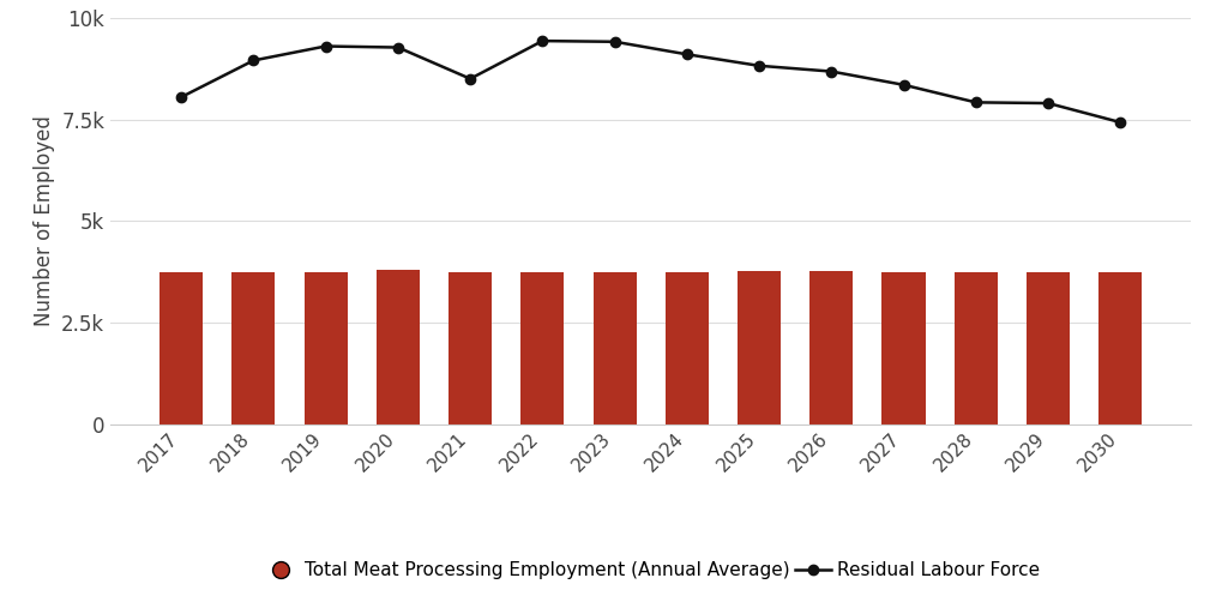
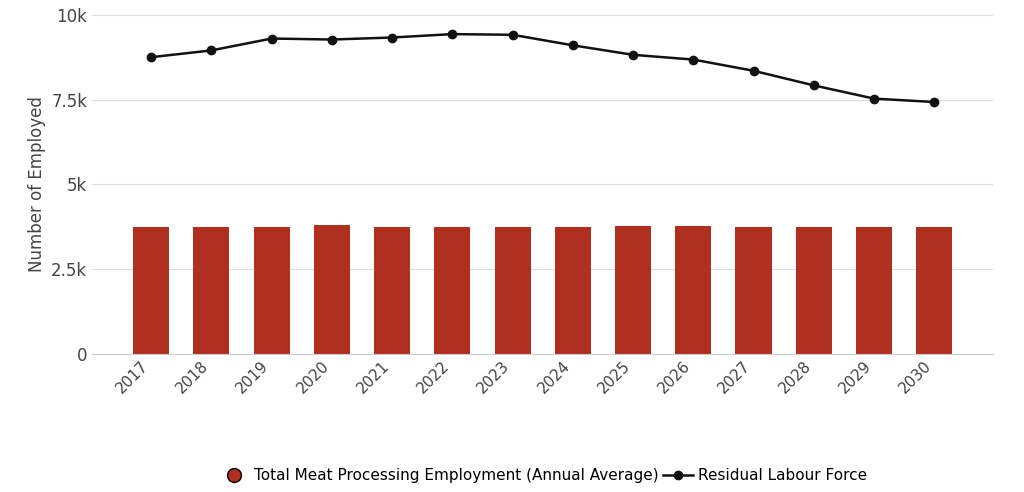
Residual Labour Force/2017: 8.05k -> 8.75k
Residual Labour Force/2021: 8.50k -> 9.33k
Residual Labour Force/2029: 7.90k -> 7.53k
